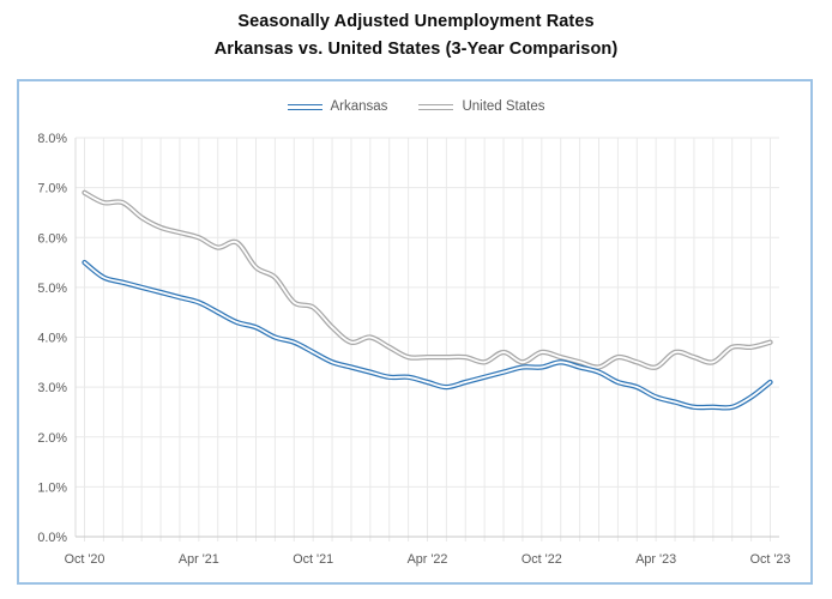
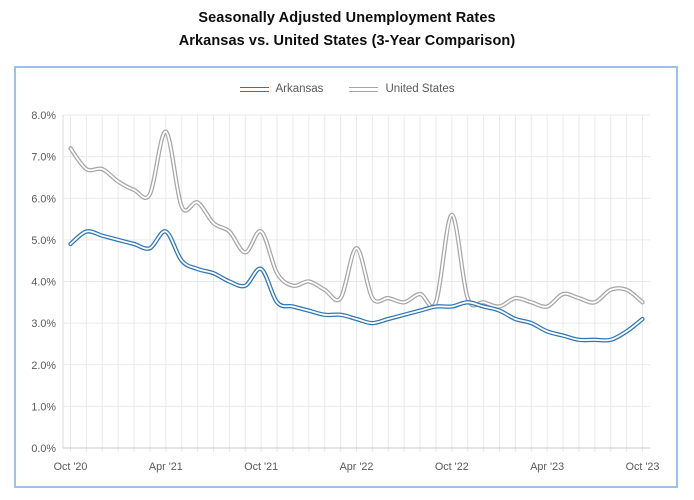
Arkansas/Oct '20: 5.5% -> 4.9%
United States/Oct '20: 6.9% -> 7.2%
Arkansas/Apr '21: 4.7% -> 5.2%
United States/Apr '21: 6.0% -> 7.6%
Arkansas/Oct '21: 3.7% -> 4.3%
United States/Oct '21: 4.6% -> 5.2%
United States/Apr '22: 3.6% -> 4.8%
United States/Oct '22: 3.7% -> 5.6%
United States/Oct '23: 3.9% -> 3.5%
